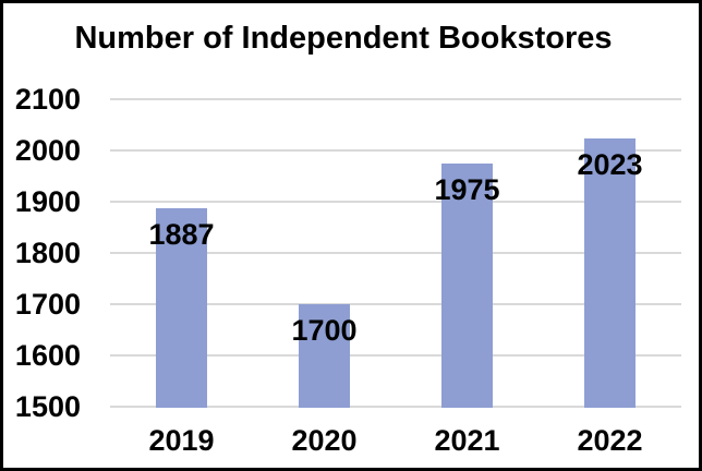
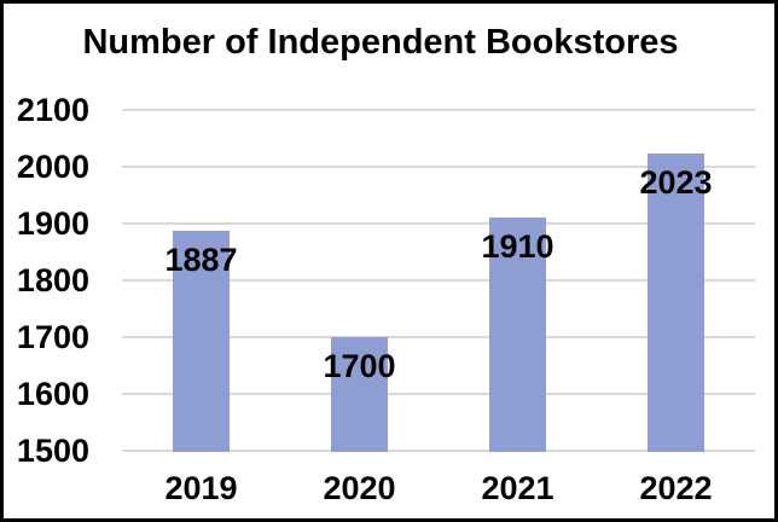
2021: 1975 -> 1910
